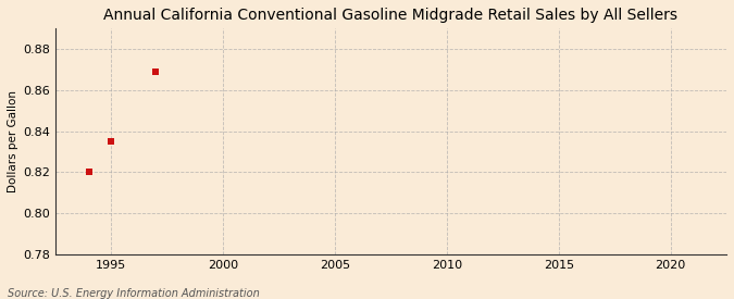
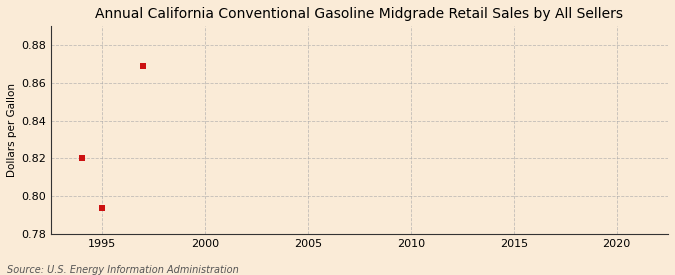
1995: 0.835 -> 0.794
